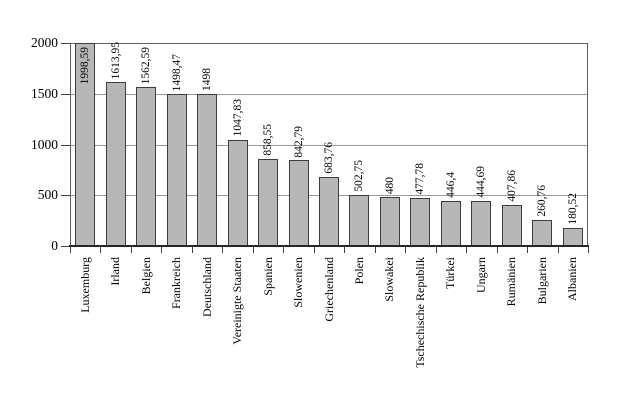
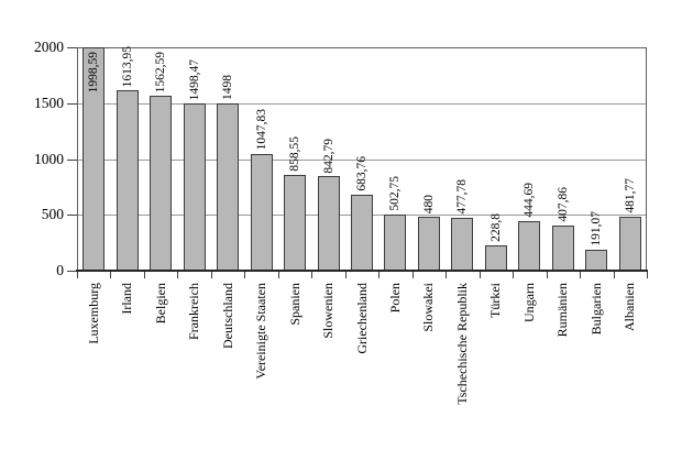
Türkei: 446,4 -> 228,8
Bulgarien: 260,76 -> 191,07
Albanien: 180,52 -> 481,77
